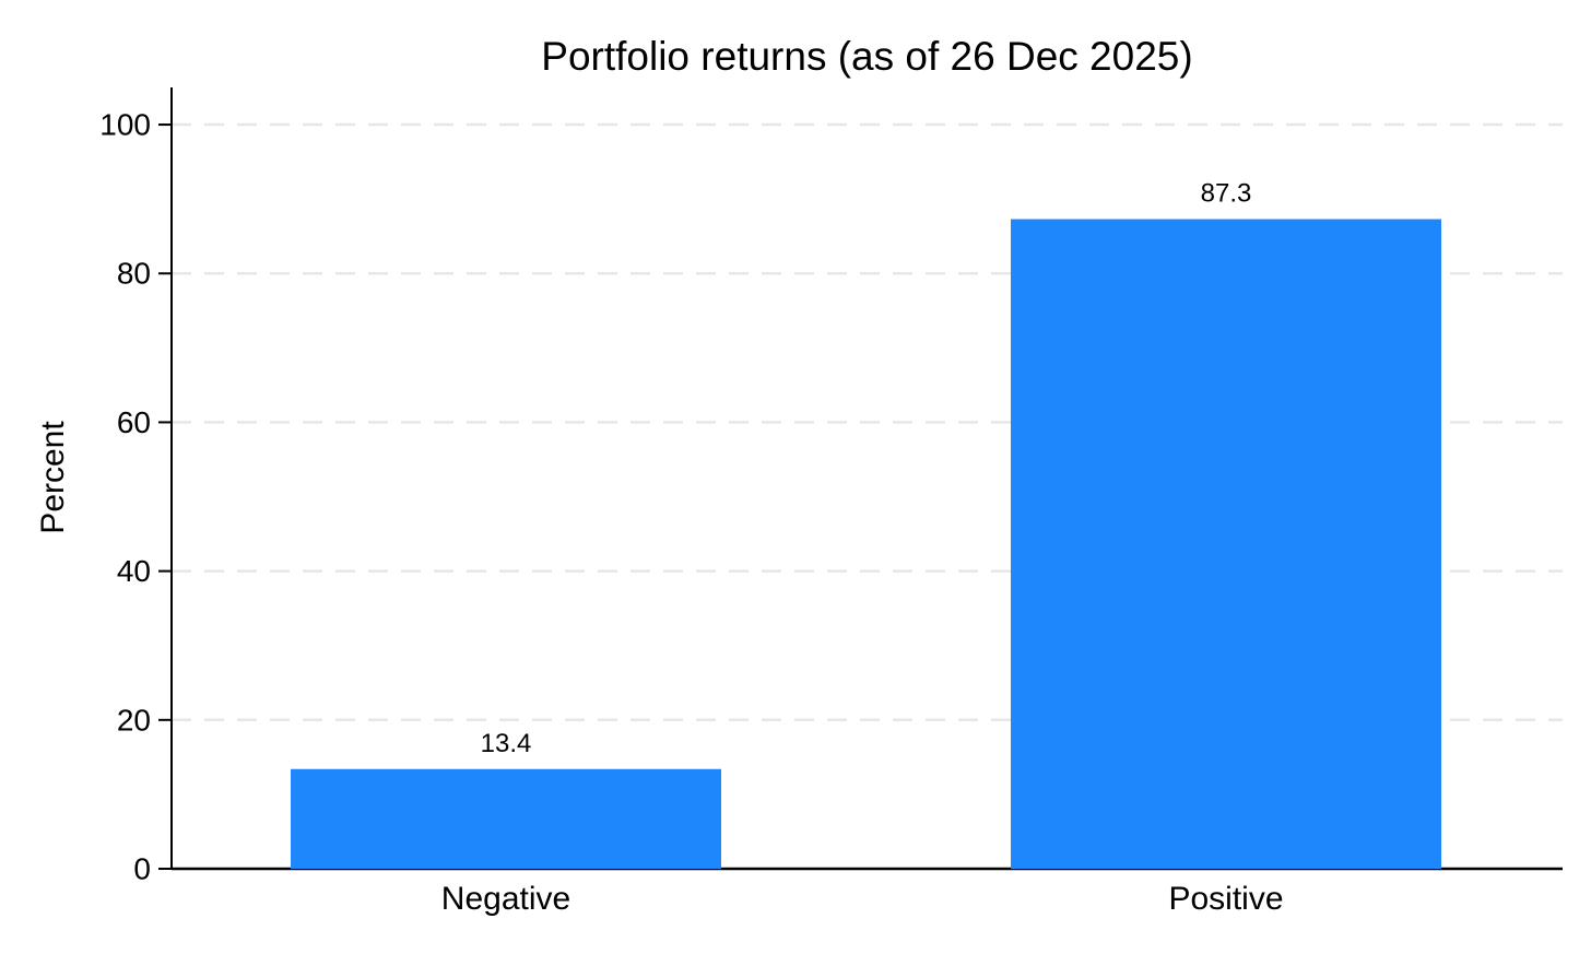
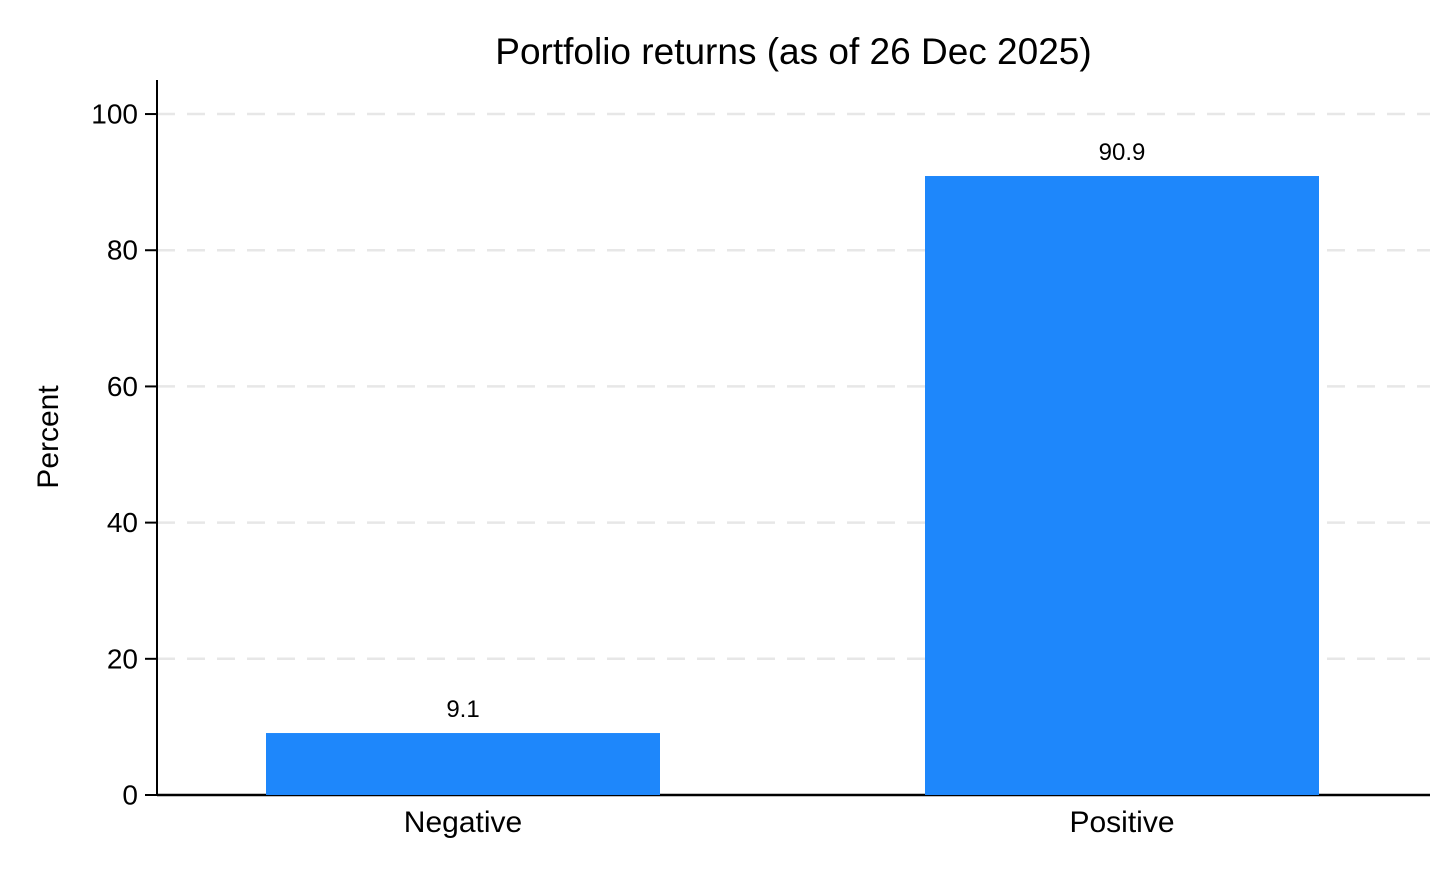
Negative: 13.4 -> 9.1
Positive: 87.3 -> 90.9
